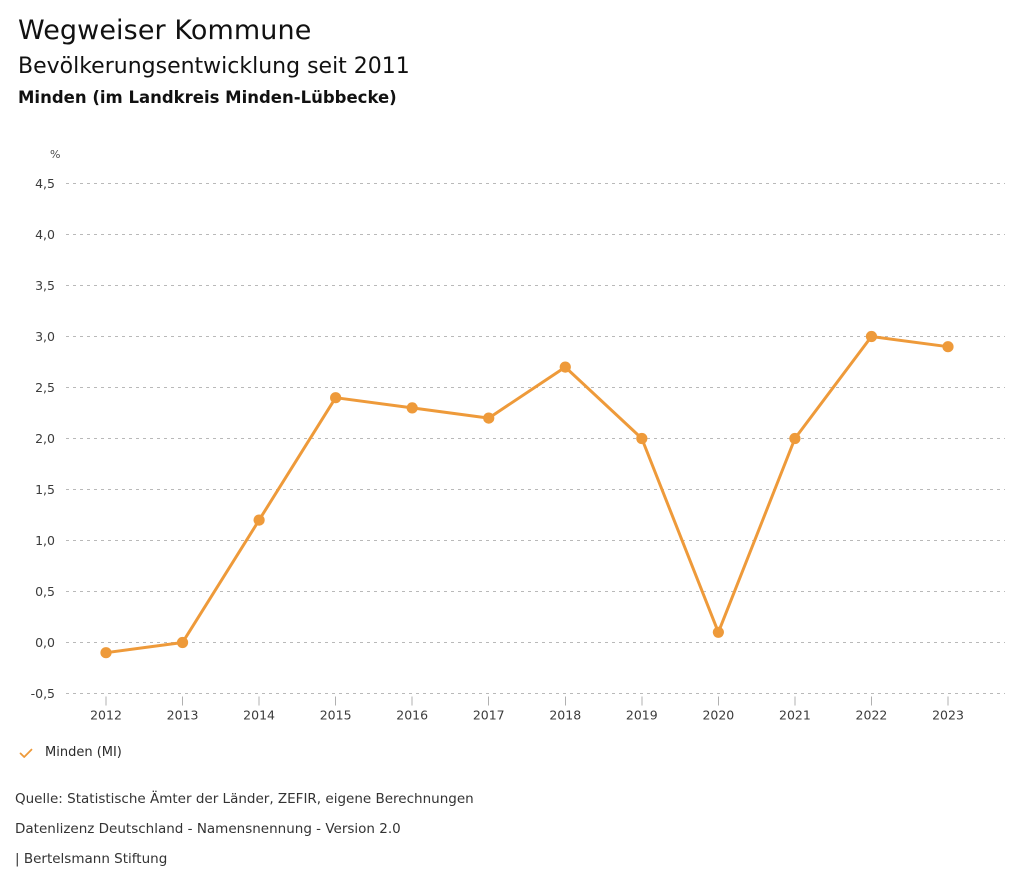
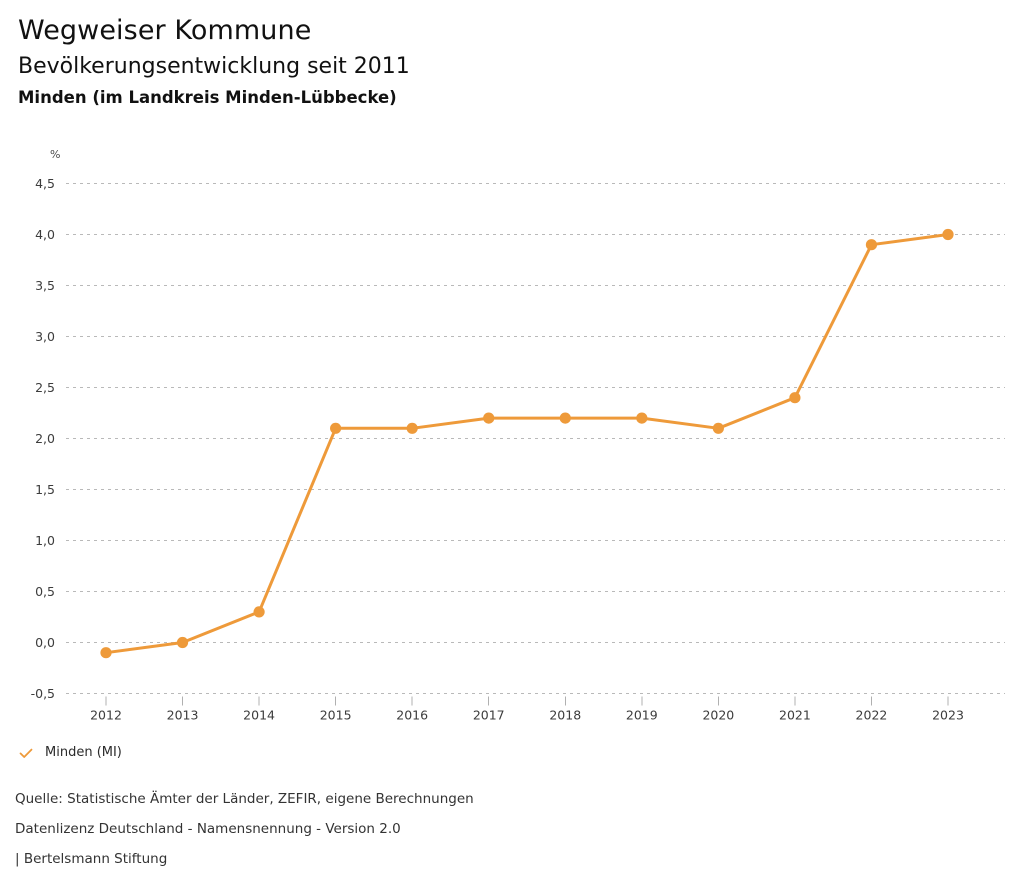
2014: 1,2 -> 0,3
2015: 2,4 -> 2,1
2016: 2,3 -> 2,1
2018: 2,7 -> 2,2
2019: 2,0 -> 2,2
2020: 0,1 -> 2,1
2021: 2,0 -> 2,4
2022: 3,0 -> 3,9
2023: 2,9 -> 4,0
